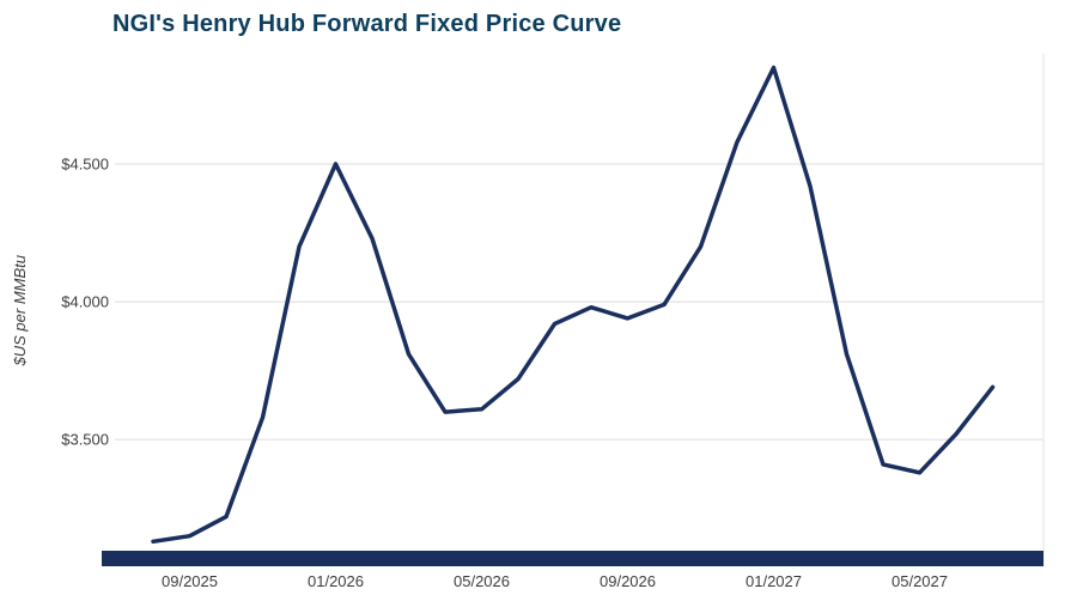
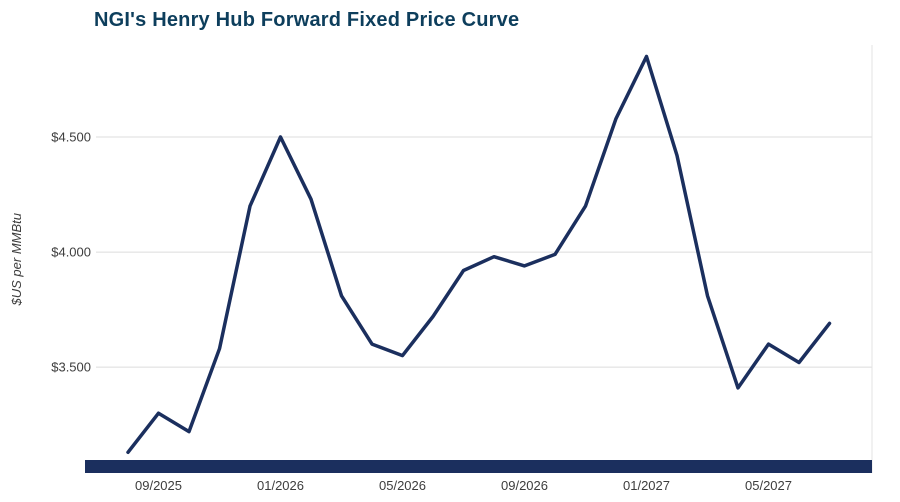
09/2025: $3.15 -> $3.30
05/2026: $3.61 -> $3.55
05/2027: $3.38 -> $3.60
